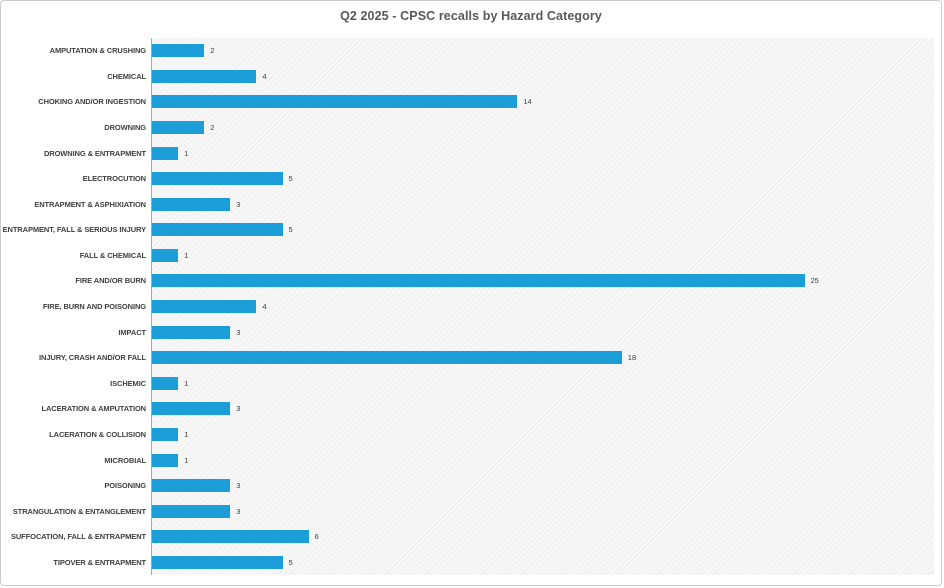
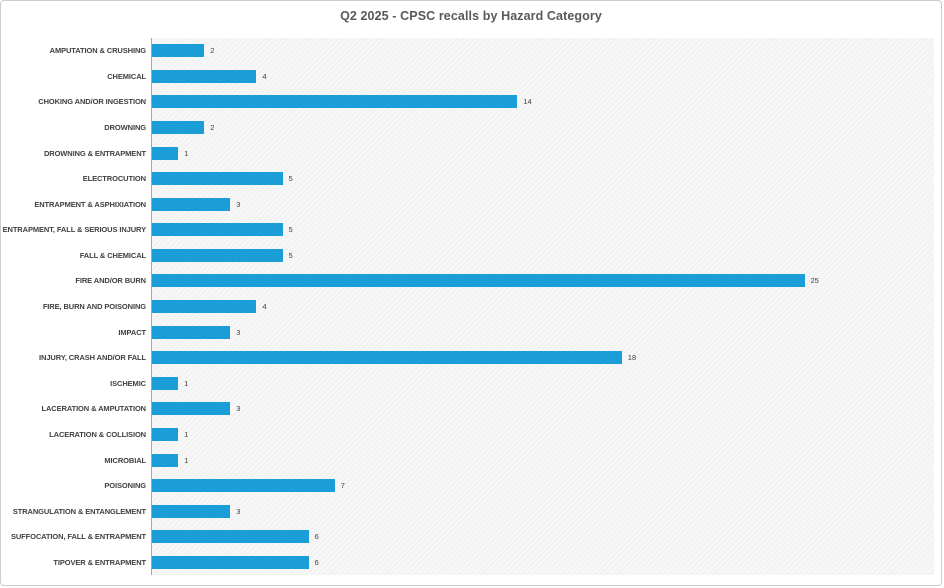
FALL & CHEMICAL: 1 -> 5
POISONING: 3 -> 7
TIPOVER & ENTRAPMENT: 5 -> 6
